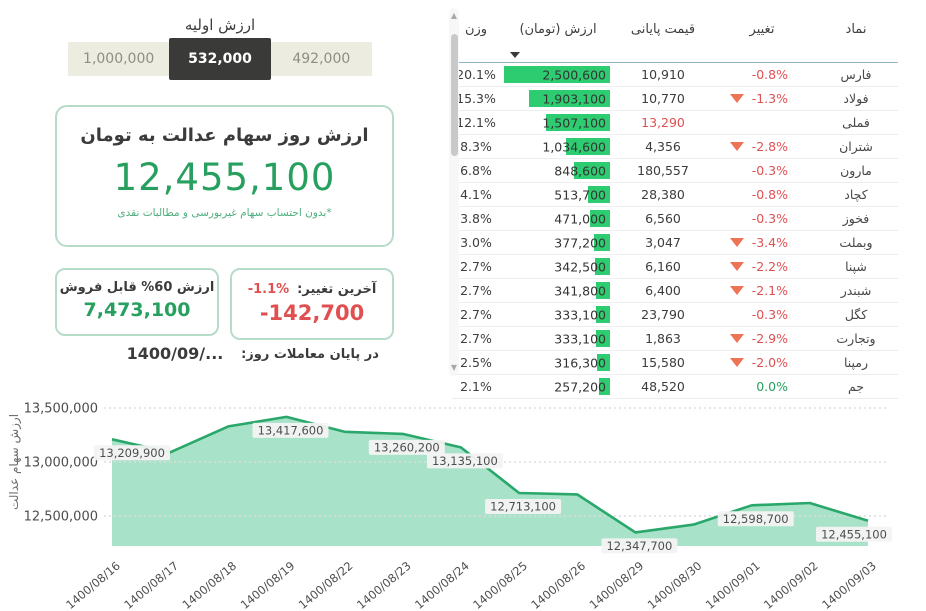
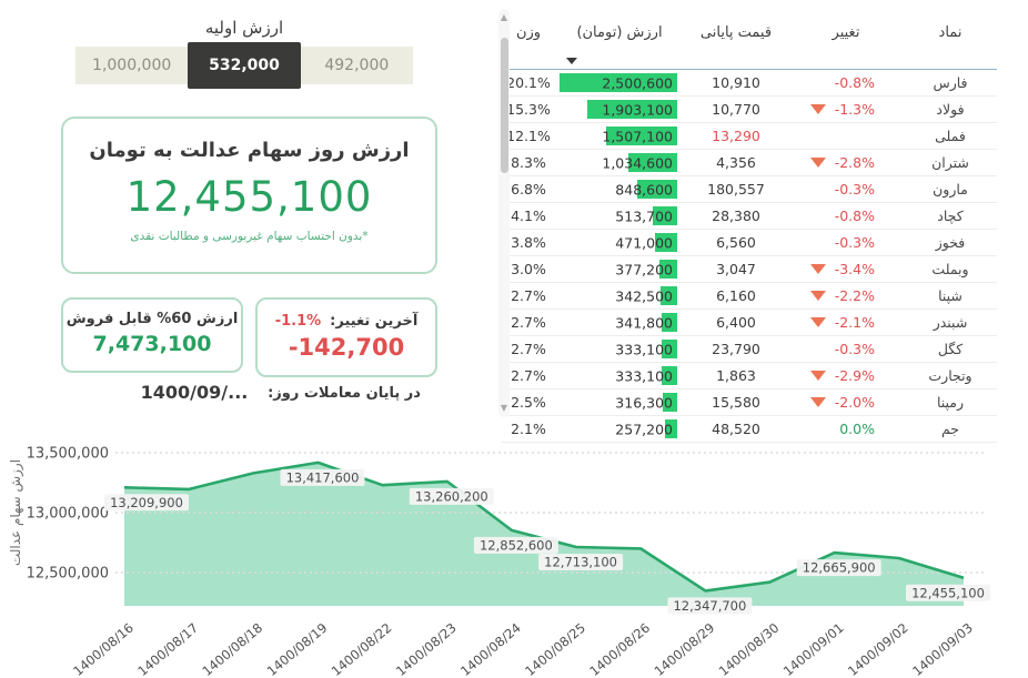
1400/08/17: 13090000 -> 13200000
1400/08/22: 13280000 -> 13230000
1400/08/24: 13,135,100 -> 12,852,600
1400/09/01: 12,598,700 -> 12,665,900
